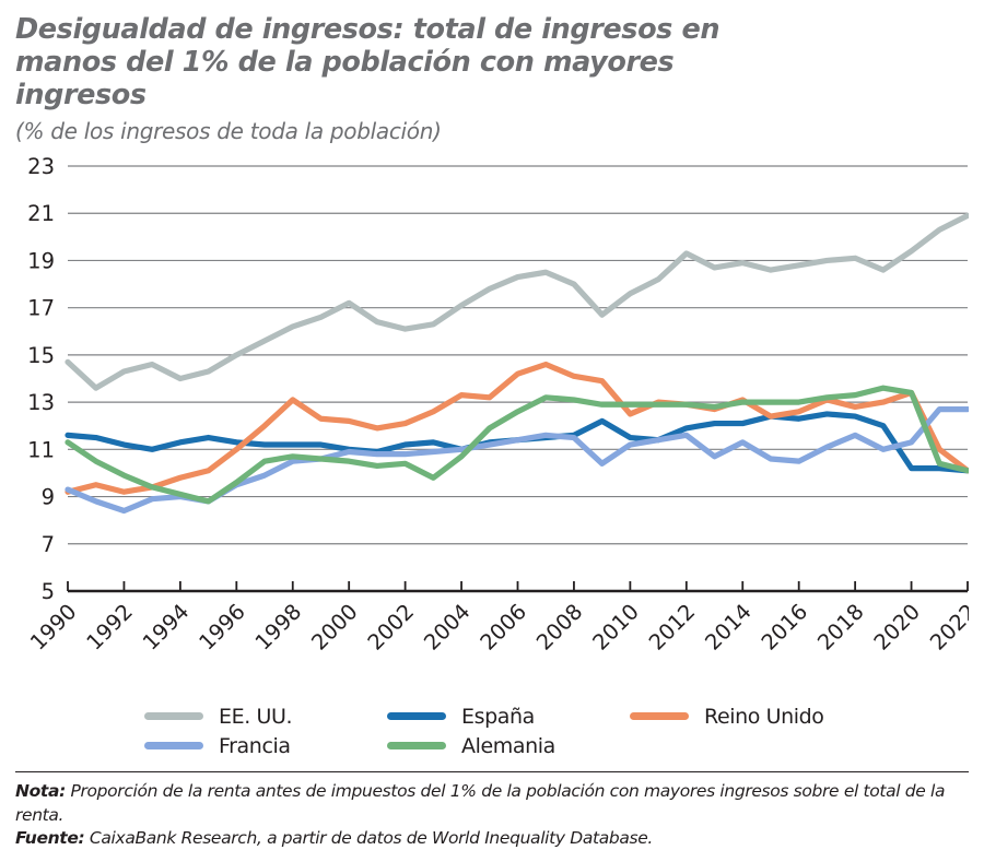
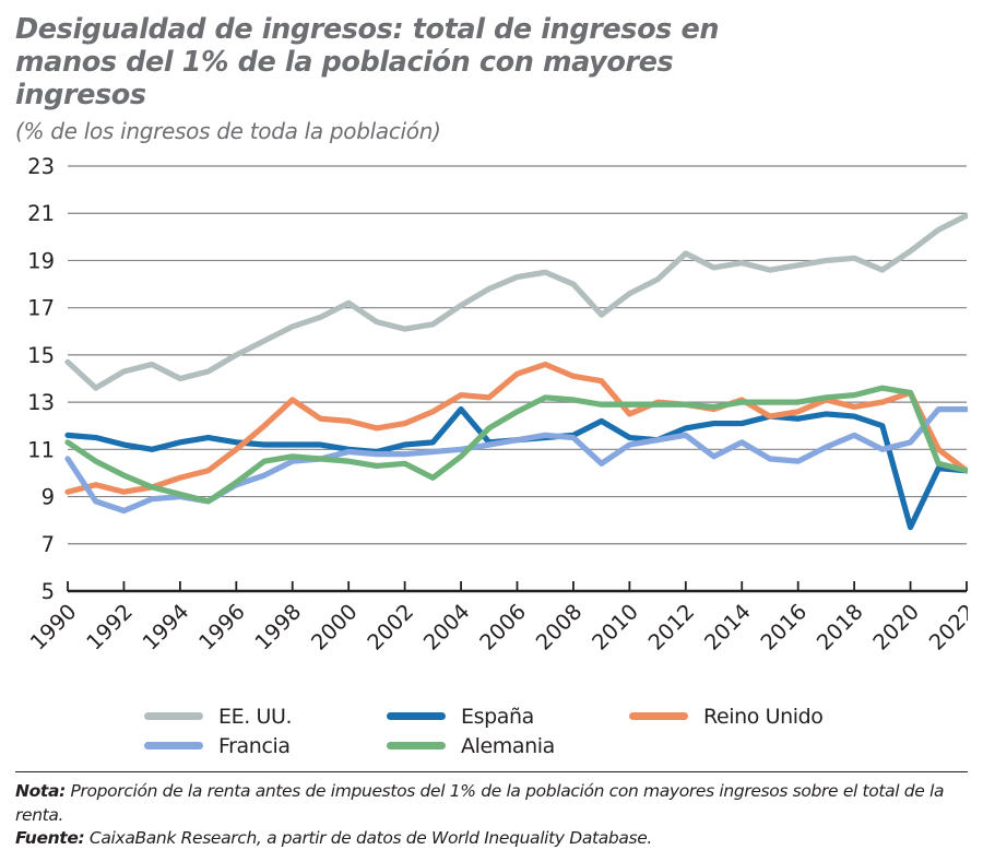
Francia/1990: 9.3 -> 10.6
España/2004: 11.0 -> 12.7
España/2020: 10.2 -> 7.7
